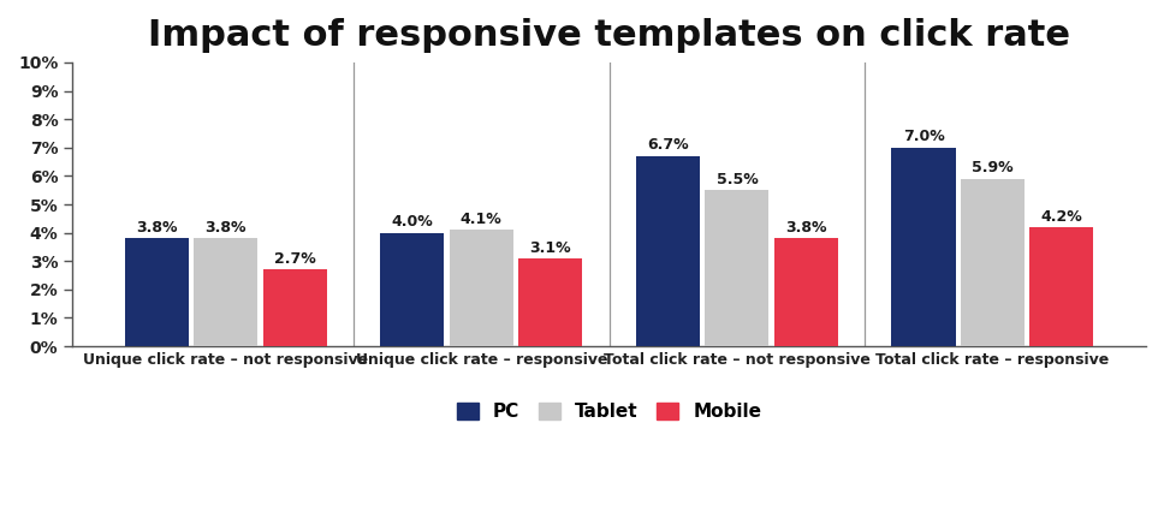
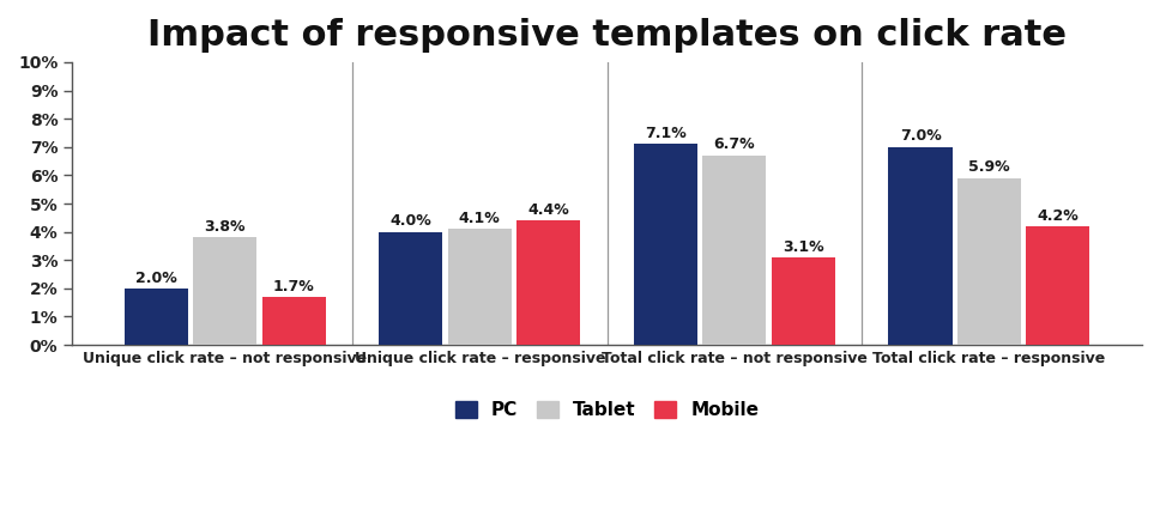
PC/Unique click rate – not responsive: 3.8% -> 2.0%
Mobile/Unique click rate – not responsive: 2.7% -> 1.7%
Mobile/Unique click rate – responsive: 3.1% -> 4.4%
PC/Total click rate – not responsive: 6.7% -> 7.1%
Tablet/Total click rate – not responsive: 5.5% -> 6.7%
Mobile/Total click rate – not responsive: 3.8% -> 3.1%
